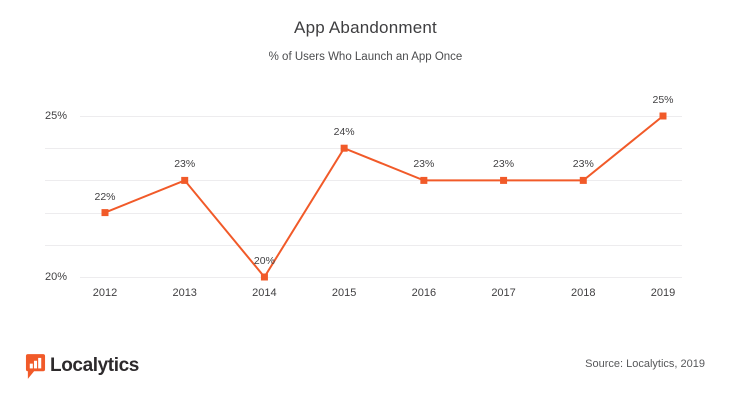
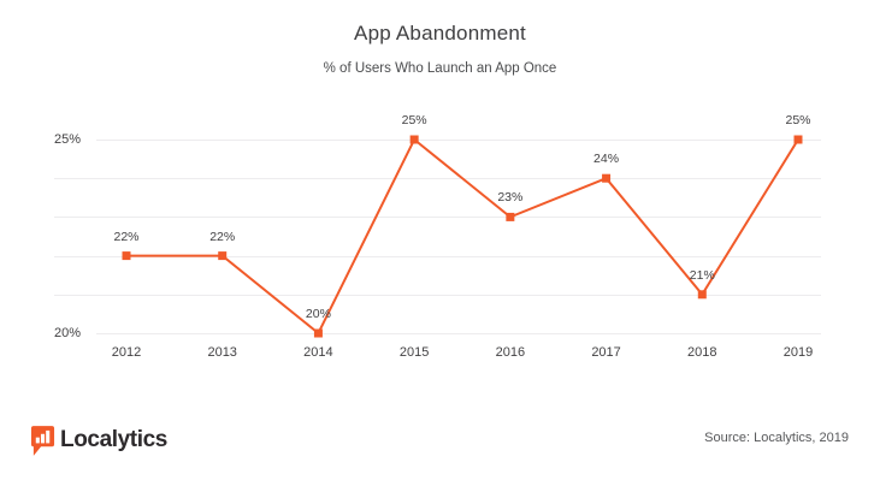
2013: 23% -> 22%
2015: 24% -> 25%
2017: 23% -> 24%
2018: 23% -> 21%
